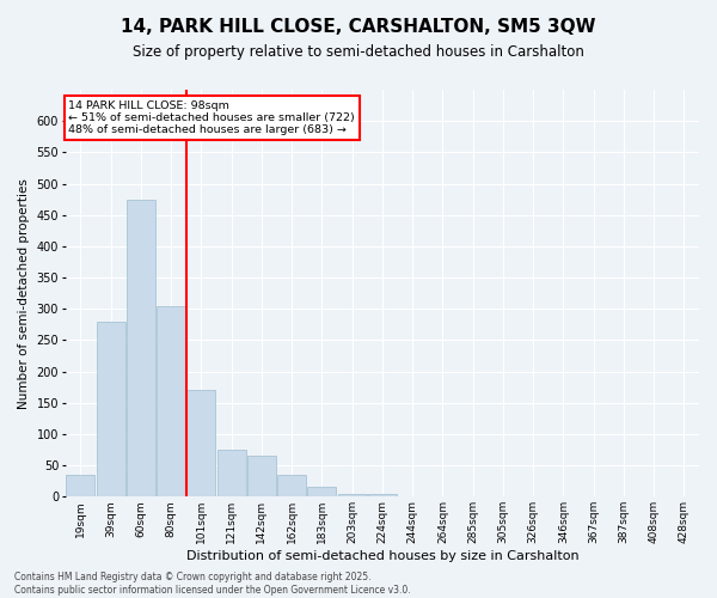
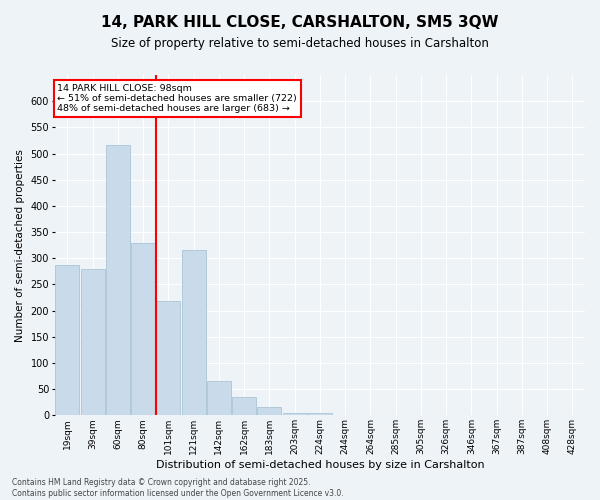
19sqm: 35 -> 288
60sqm: 475 -> 516
80sqm: 305 -> 330
101sqm: 170 -> 218
121sqm: 75 -> 316
